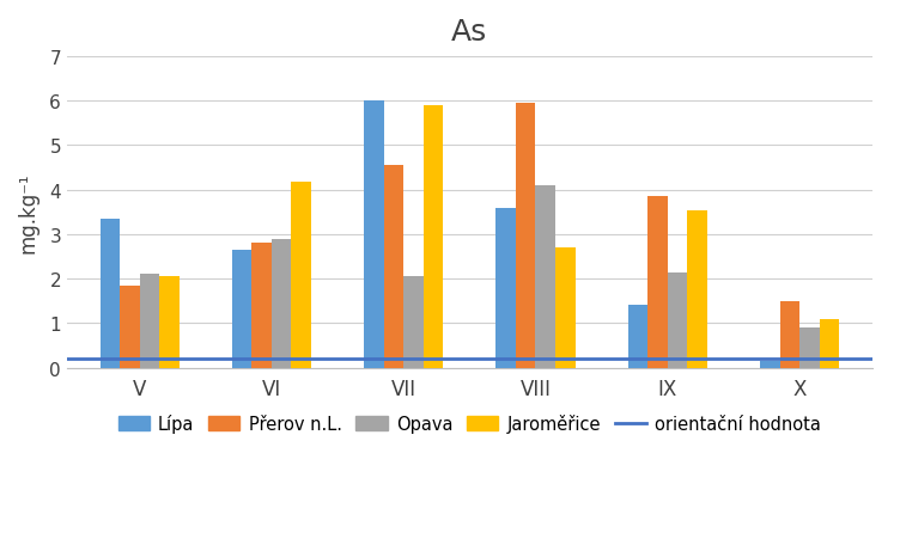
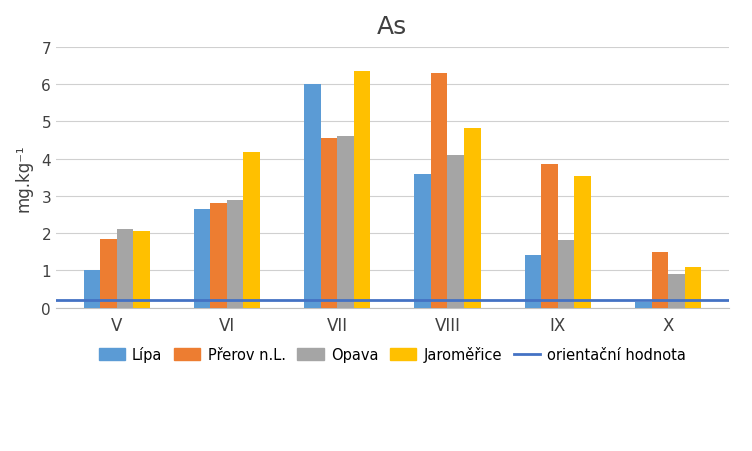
Lípa/V: 3.35 -> 1.00
Opava/VII: 2.05 -> 4.60
Jaroměřice/VII: 5.90 -> 6.35
Přerov n.L./VIII: 5.95 -> 6.30
Jaroměřice/VIII: 2.70 -> 4.82
Opava/IX: 2.15 -> 1.82
